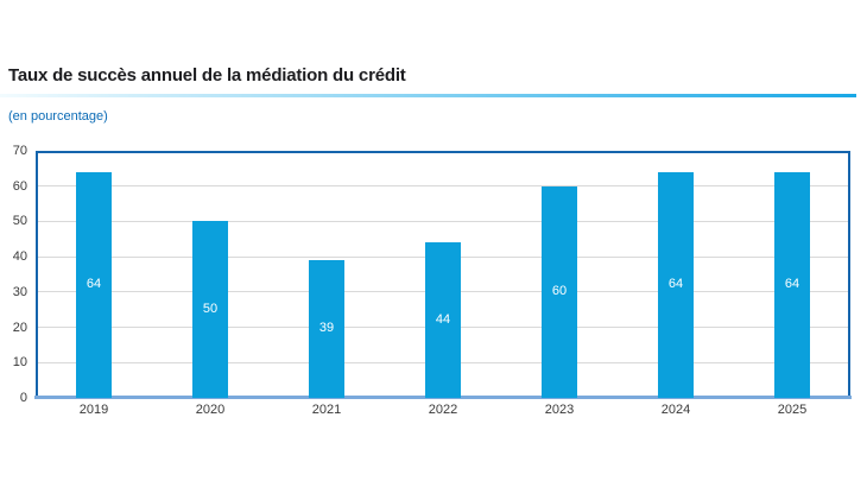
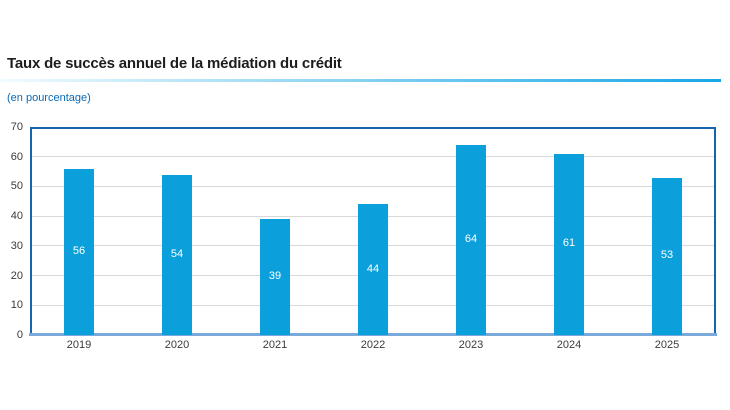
2019: 64 -> 56
2020: 50 -> 54
2023: 60 -> 64
2024: 64 -> 61
2025: 64 -> 53
